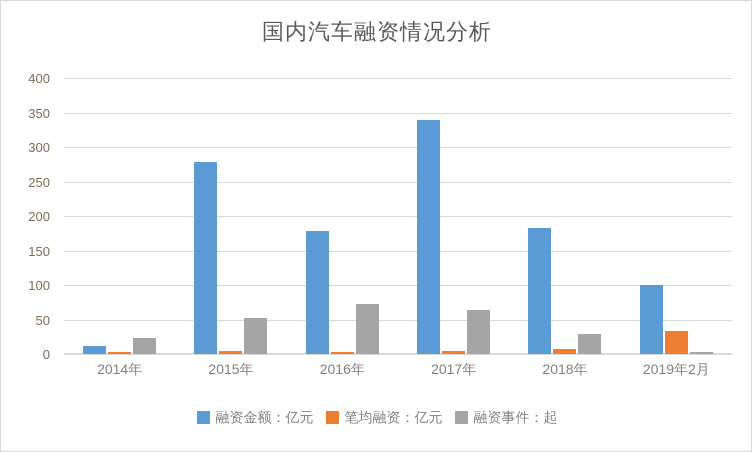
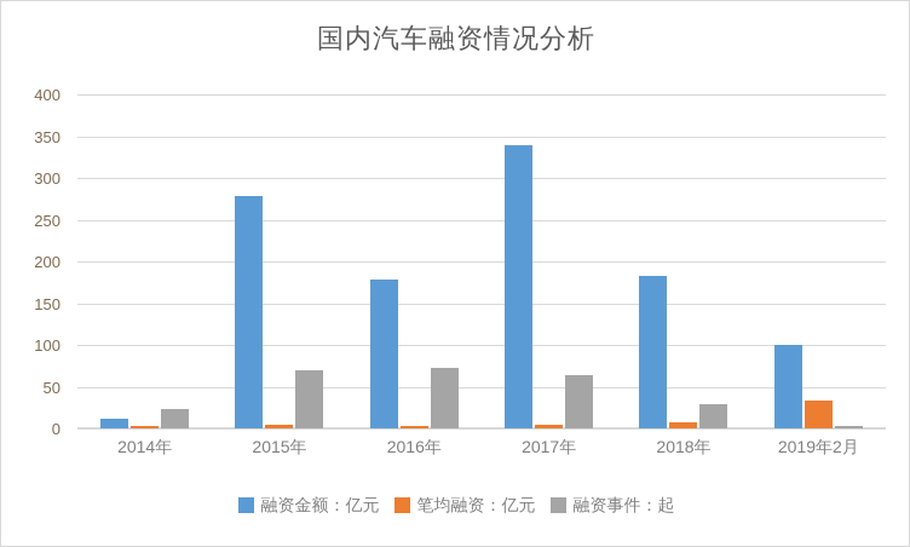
融资事件：起/2015年: 50 -> 70
